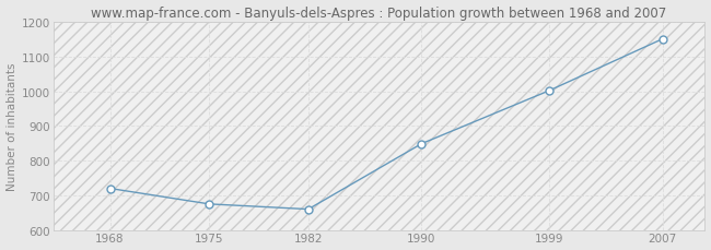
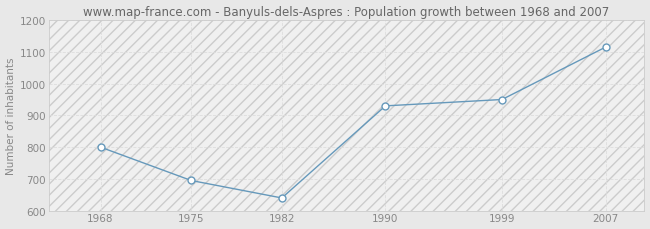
1968: 720 -> 800
1975: 675 -> 695
1982: 660 -> 640
1990: 849 -> 930
1999: 1002 -> 950
2007: 1151 -> 1115
